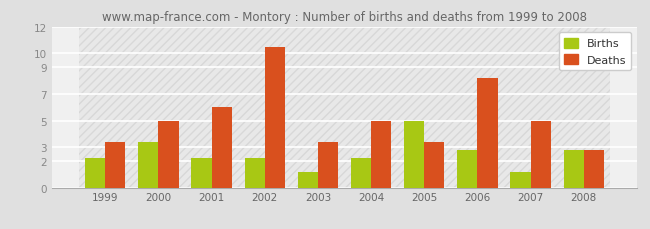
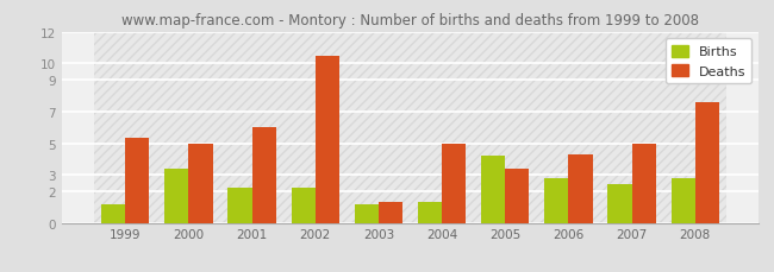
Births/1999: 2.2 -> 1.2
Deaths/1999: 3.4 -> 5.3
Deaths/2003: 3.4 -> 1.3
Births/2004: 2.2 -> 1.3
Births/2005: 5.0 -> 4.2
Deaths/2006: 8.2 -> 4.3
Births/2007: 1.2 -> 2.4
Deaths/2008: 2.8 -> 7.6
